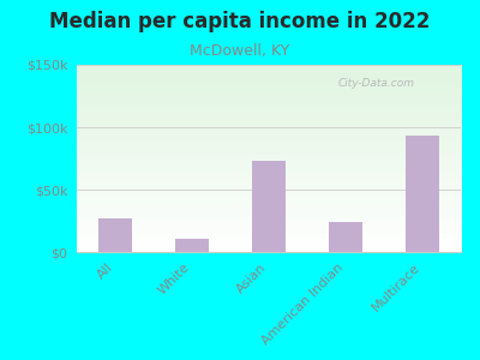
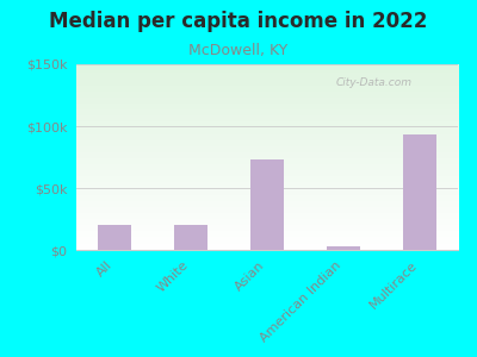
All: $27k -> $20k
White: $11k -> $20k
American Indian: $24k -> $3k
